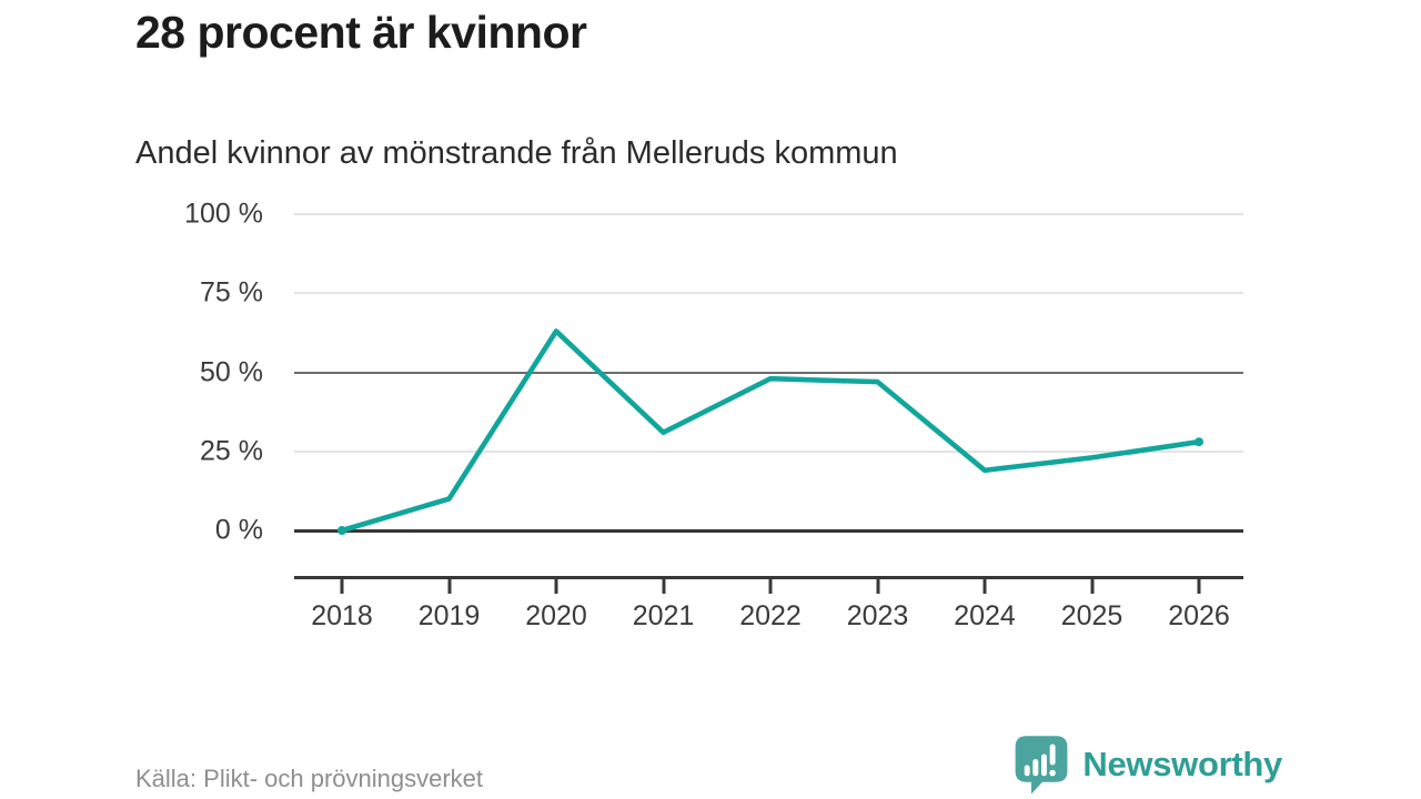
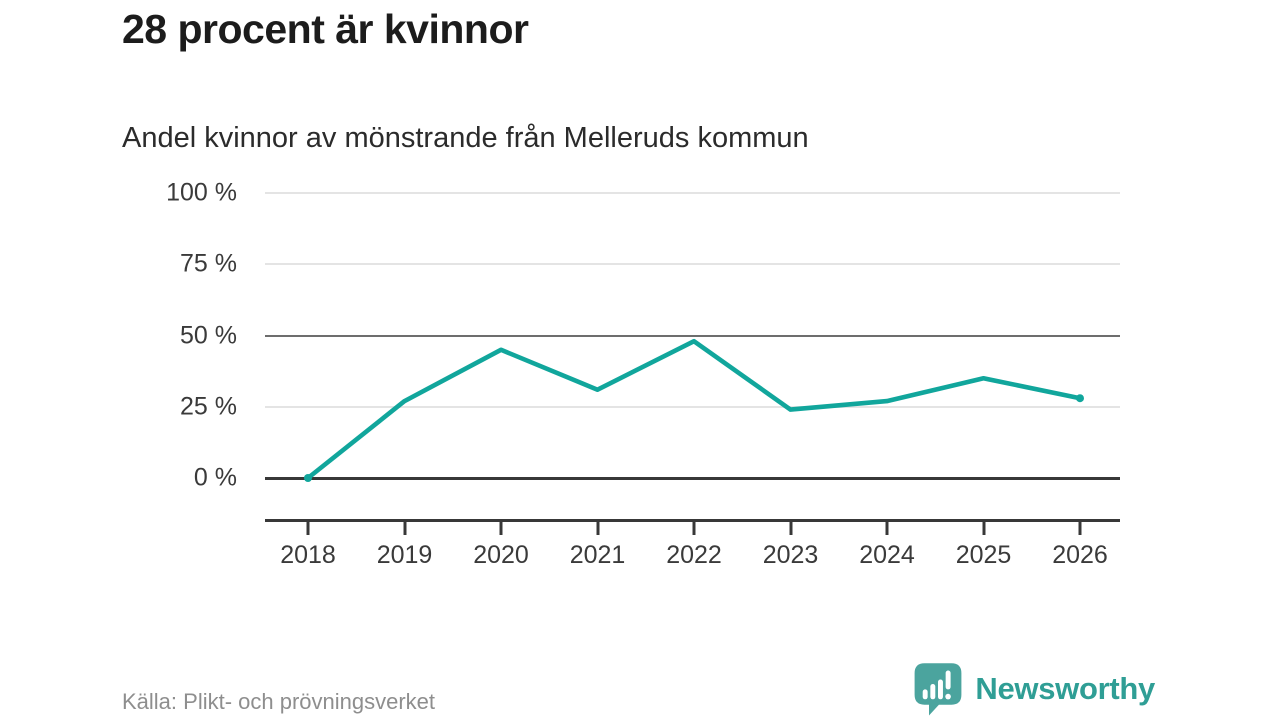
2019: 10% -> 27%
2020: 63% -> 45%
2023: 47% -> 24%
2024: 19% -> 27%
2025: 23% -> 35%
